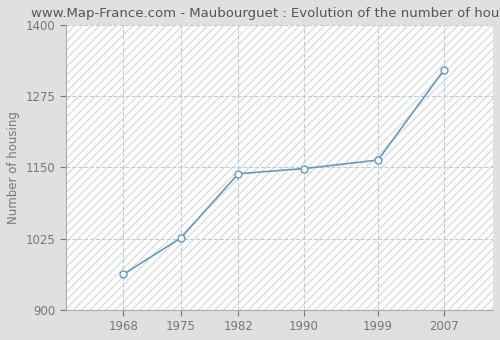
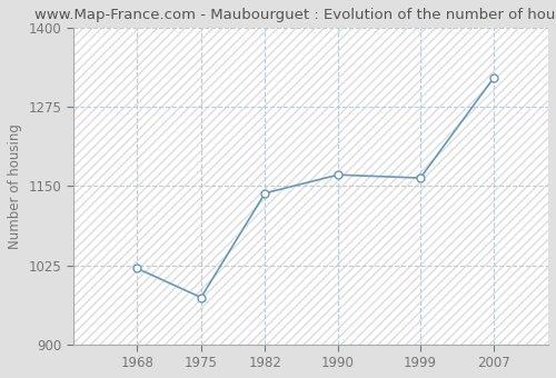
1968: 962 -> 1020
1975: 1026 -> 974
1990: 1148 -> 1168
